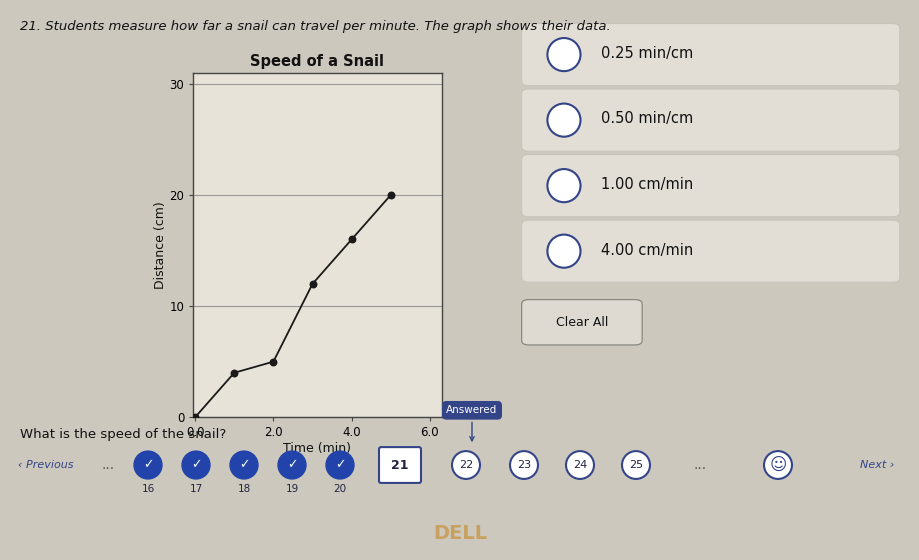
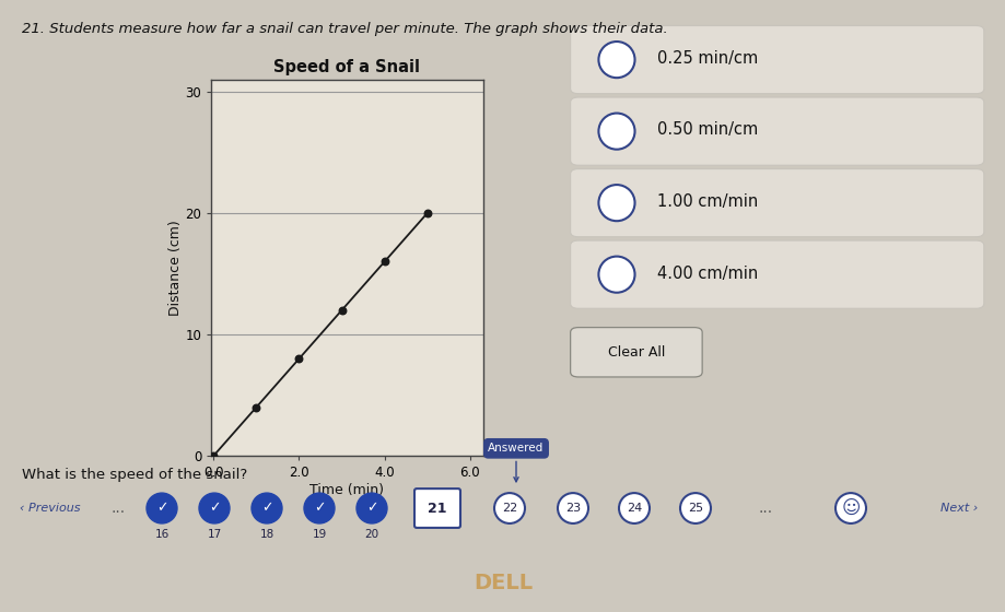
2.0: 5 -> 8
